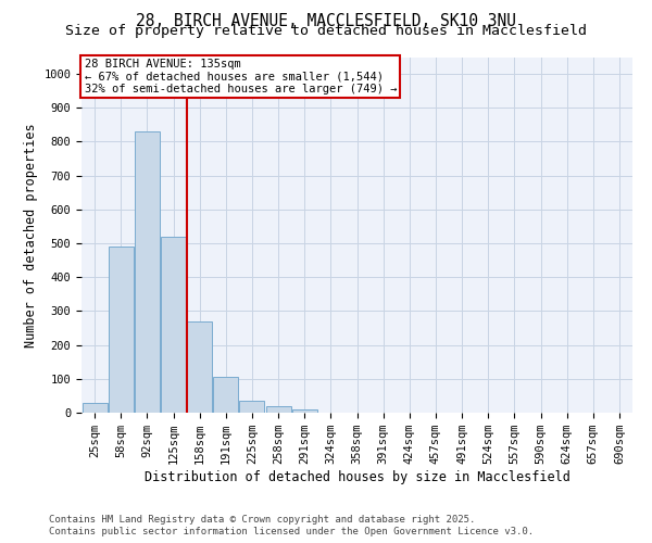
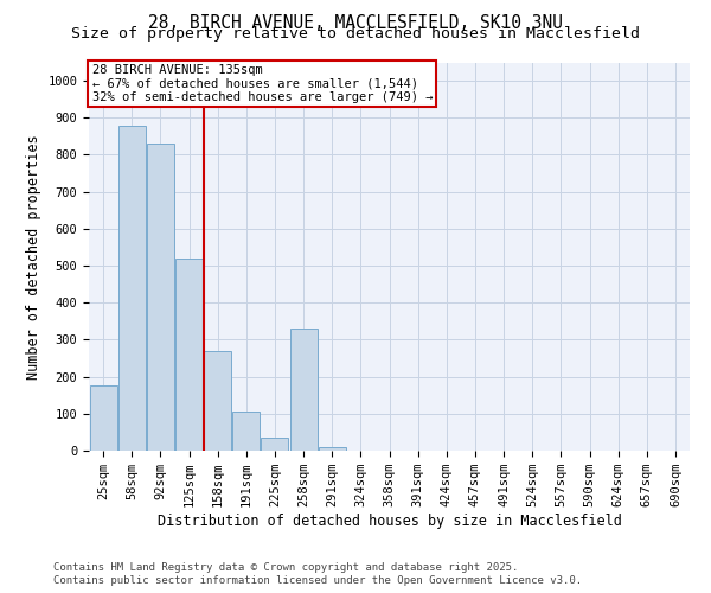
25sqm: 30 -> 175
58sqm: 490 -> 880
258sqm: 20 -> 330
